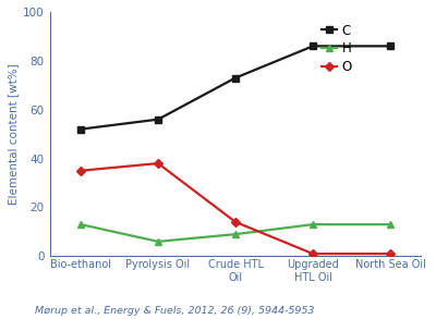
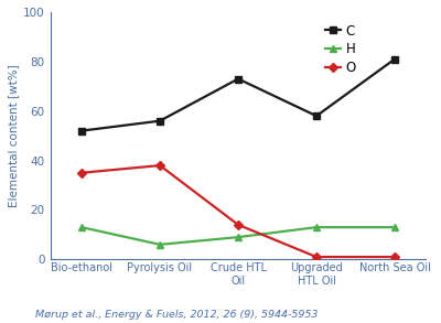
C/Upgraded HTL Oil: 86 -> 58
C/North Sea Oil: 86 -> 81
